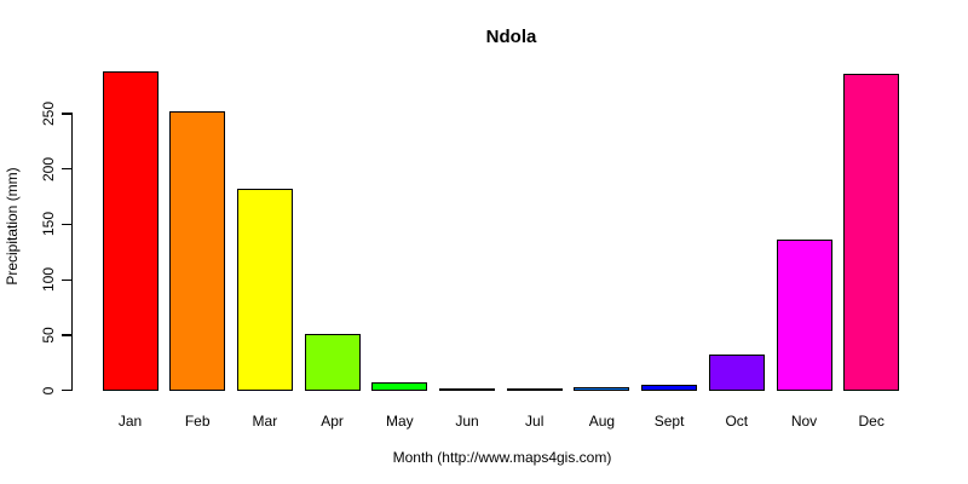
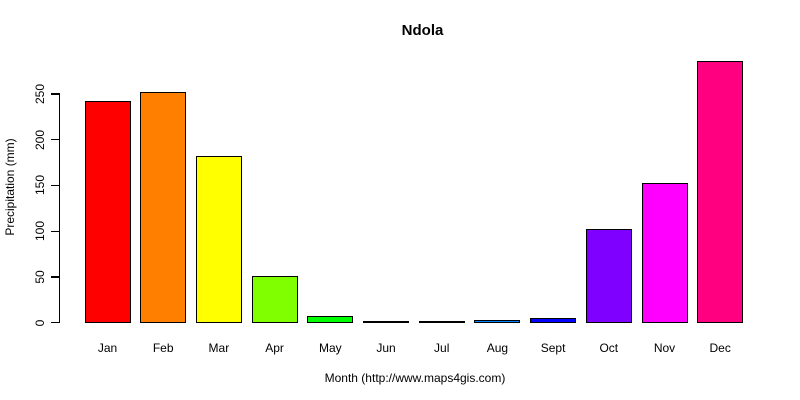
Jan: 290 -> 240
Oct: 30 -> 100
Nov: 130 -> 150
